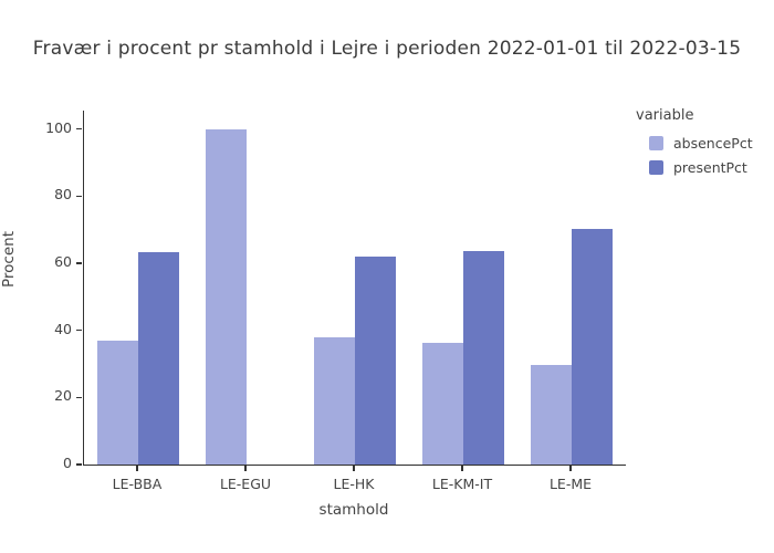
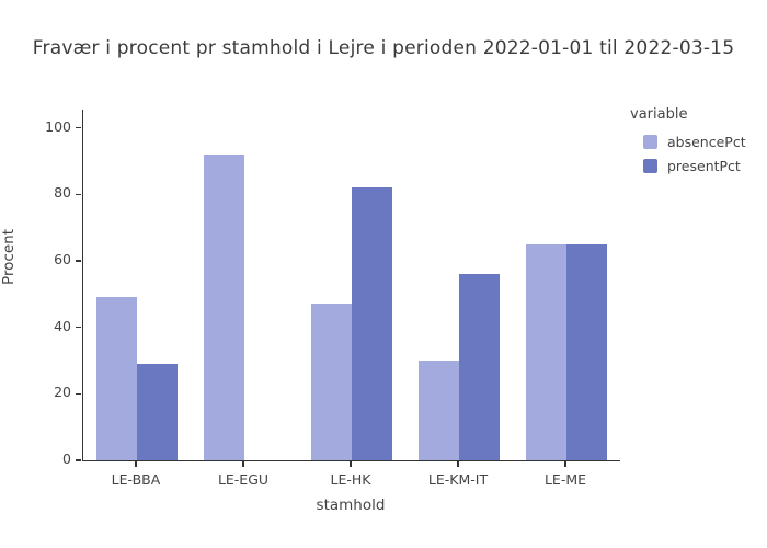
absencePct/LE-BBA: 37 -> 49
presentPct/LE-BBA: 63 -> 29
absencePct/LE-EGU: 100 -> 92
absencePct/LE-HK: 38 -> 47
presentPct/LE-HK: 62 -> 82
absencePct/LE-KM-IT: 36 -> 30
presentPct/LE-KM-IT: 64 -> 56
absencePct/LE-ME: 30 -> 65
presentPct/LE-ME: 70 -> 65
